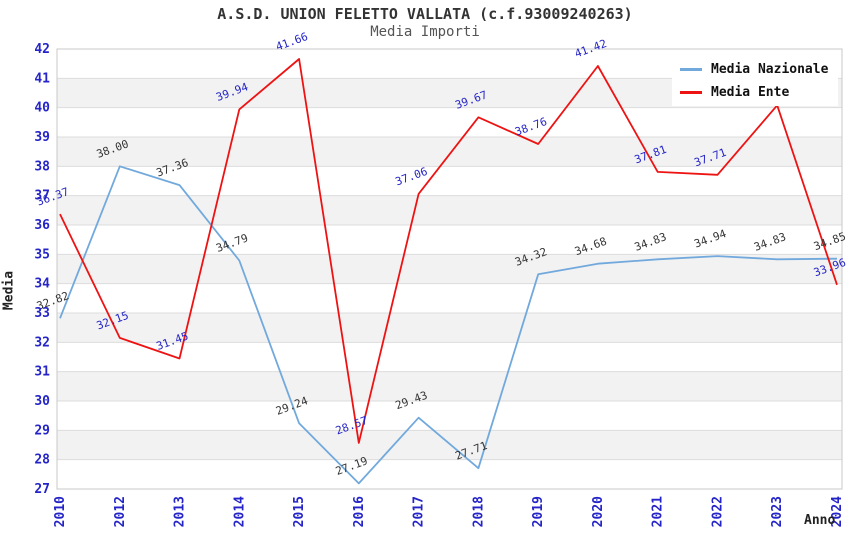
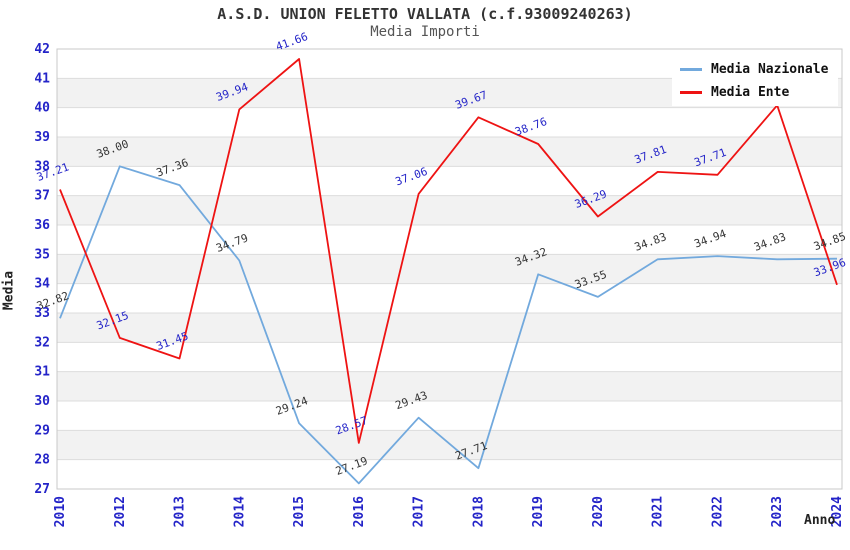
Media Ente/2010: 36.37 -> 37.21
Media Nazionale/2020: 34.68 -> 33.55
Media Ente/2020: 41.42 -> 36.29
